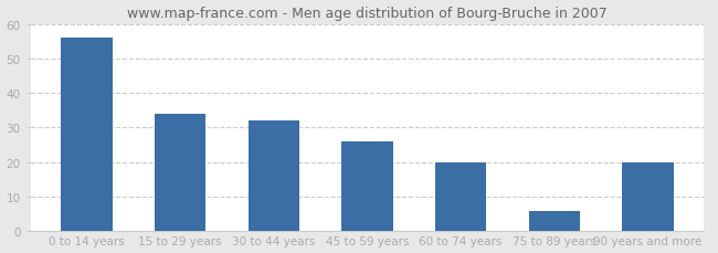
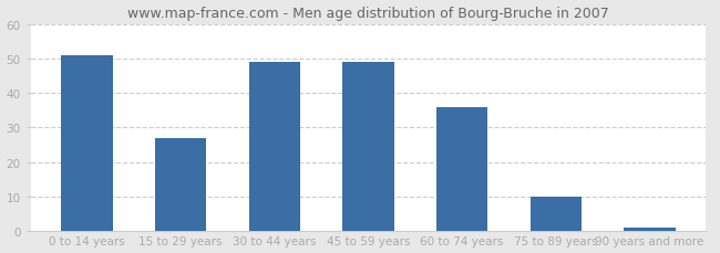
0 to 14 years: 56 -> 51
15 to 29 years: 34 -> 27
30 to 44 years: 32 -> 49
45 to 59 years: 26 -> 49
60 to 74 years: 20 -> 36
75 to 89 years: 6 -> 10
90 years and more: 20 -> 1
